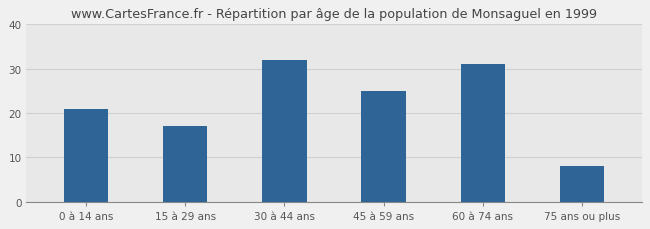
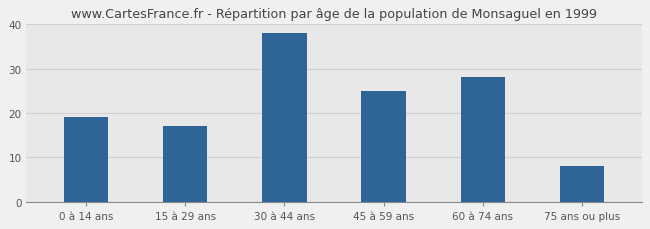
0 à 14 ans: 21 -> 19
30 à 44 ans: 32 -> 38
60 à 74 ans: 31 -> 28
